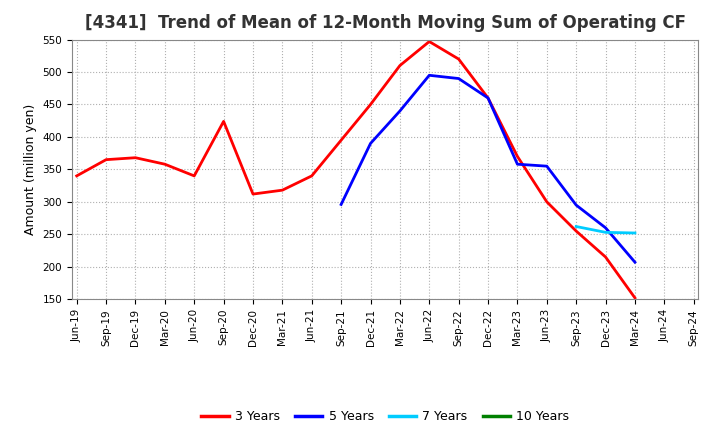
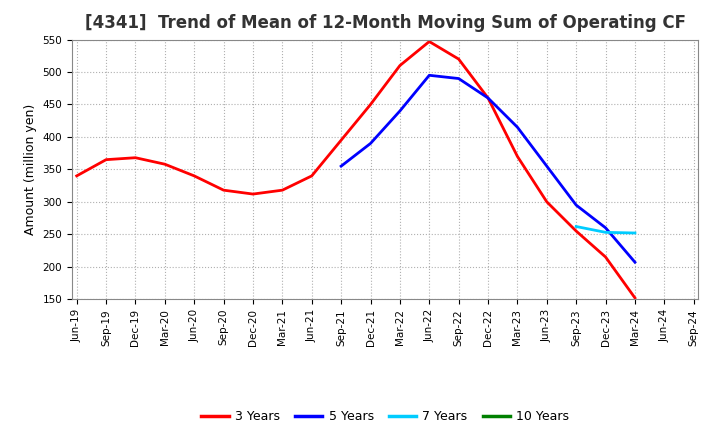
3 Years/Sep-20: 424 -> 318
5 Years/Sep-21: 296 -> 355
5 Years/Mar-23: 358 -> 415
